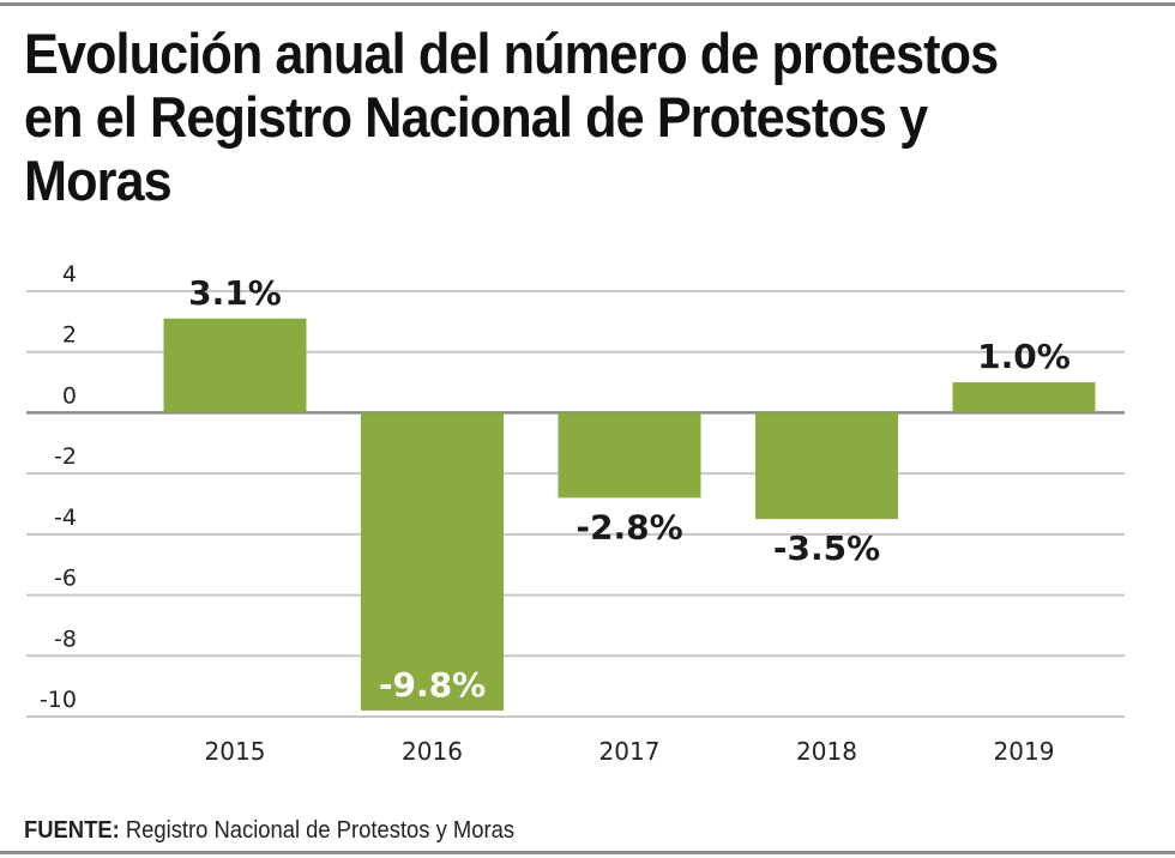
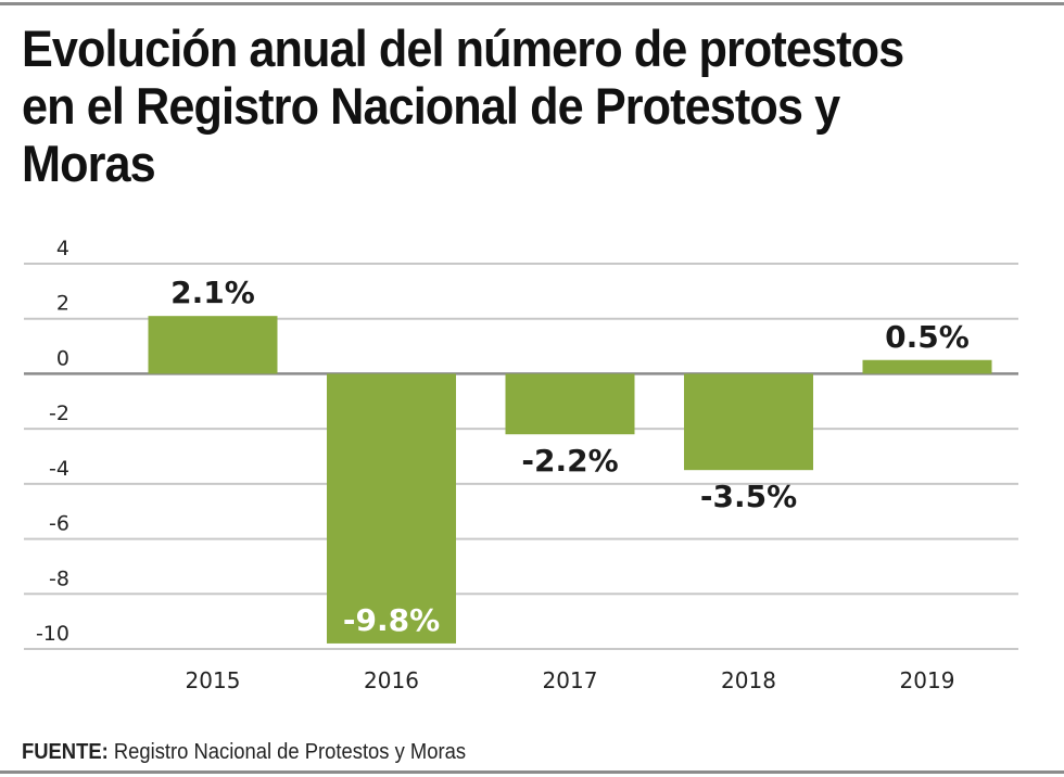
2015: 3.1% -> 2.1%
2017: -2.8% -> -2.2%
2019: 1.0% -> 0.5%
